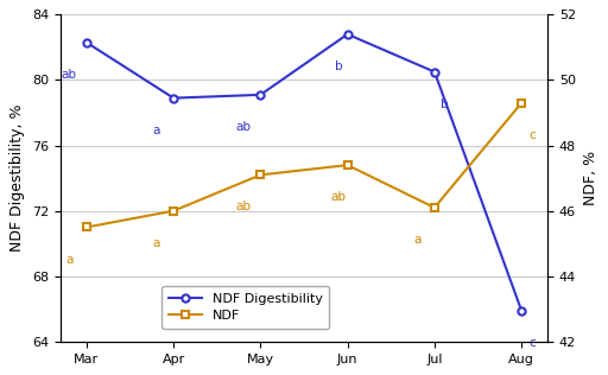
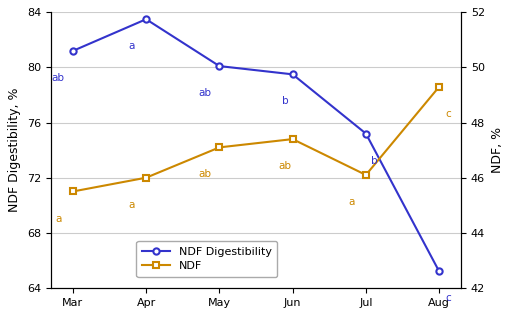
NDF Digestibility/Mar: 82.3 -> 81.2
NDF Digestibility/Apr: 78.9 -> 83.5
NDF Digestibility/May: 79.1 -> 80.1
NDF Digestibility/Jun: 82.8 -> 79.5
NDF Digestibility/Jul: 80.5 -> 75.2
NDF Digestibility/Aug: 65.9 -> 65.2
